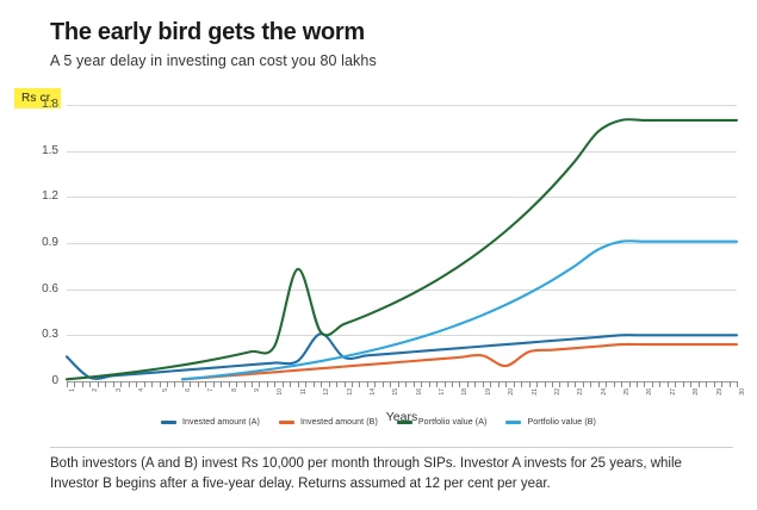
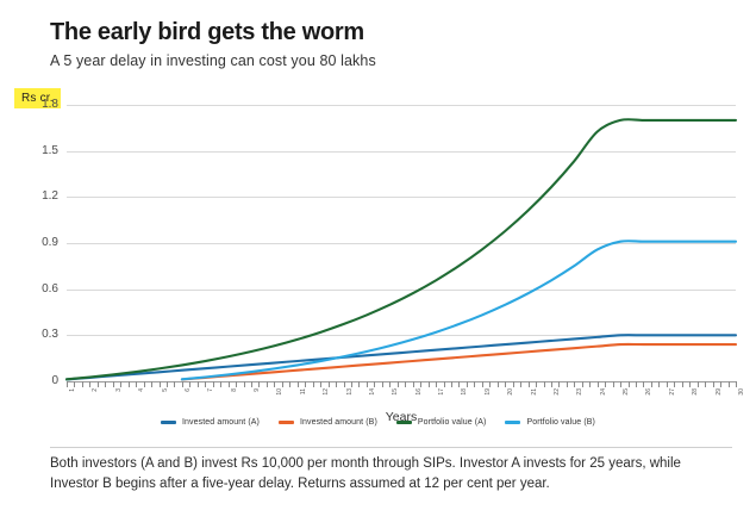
Invested amount (A)/1: 0.16 -> 0.01
Portfolio value (A)/11: 0.73 -> 0.27
Invested amount (A)/12: 0.31 -> 0.14
Invested amount (B)/20: 0.10 -> 0.18
